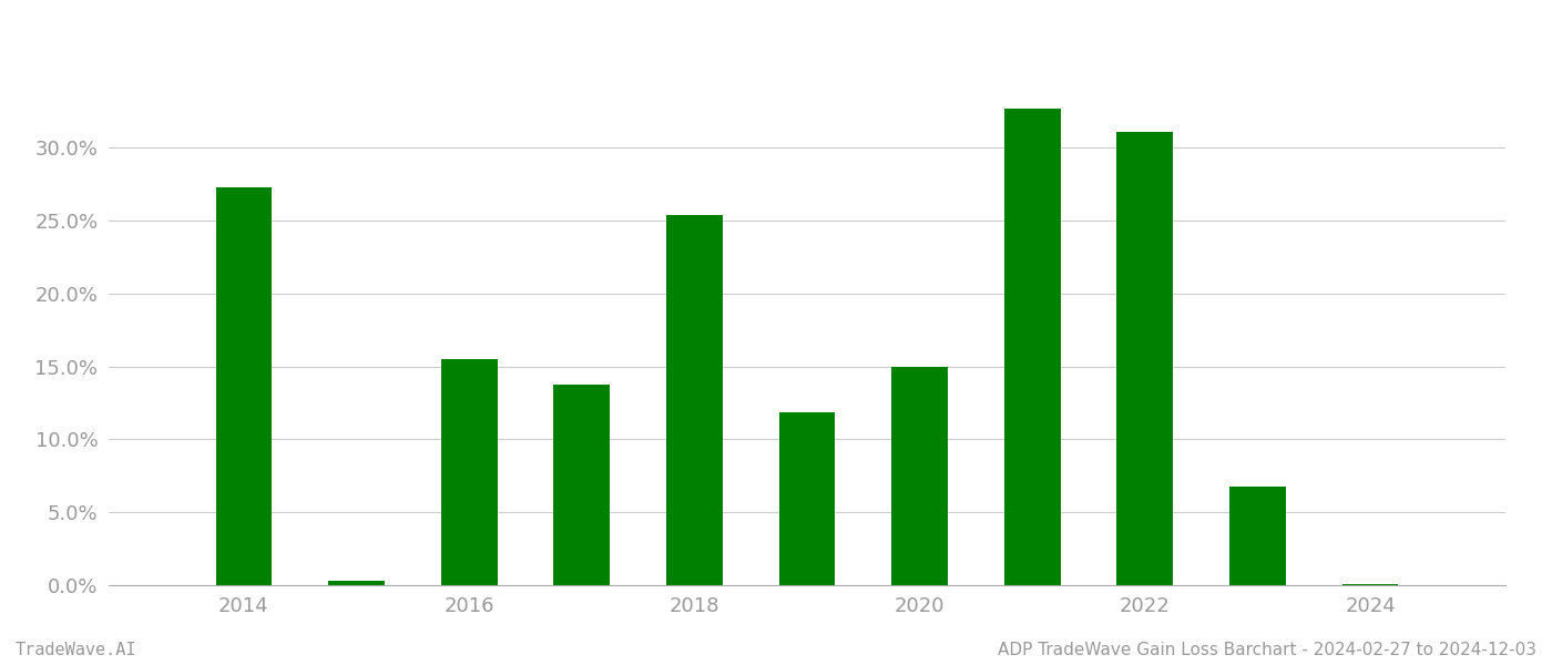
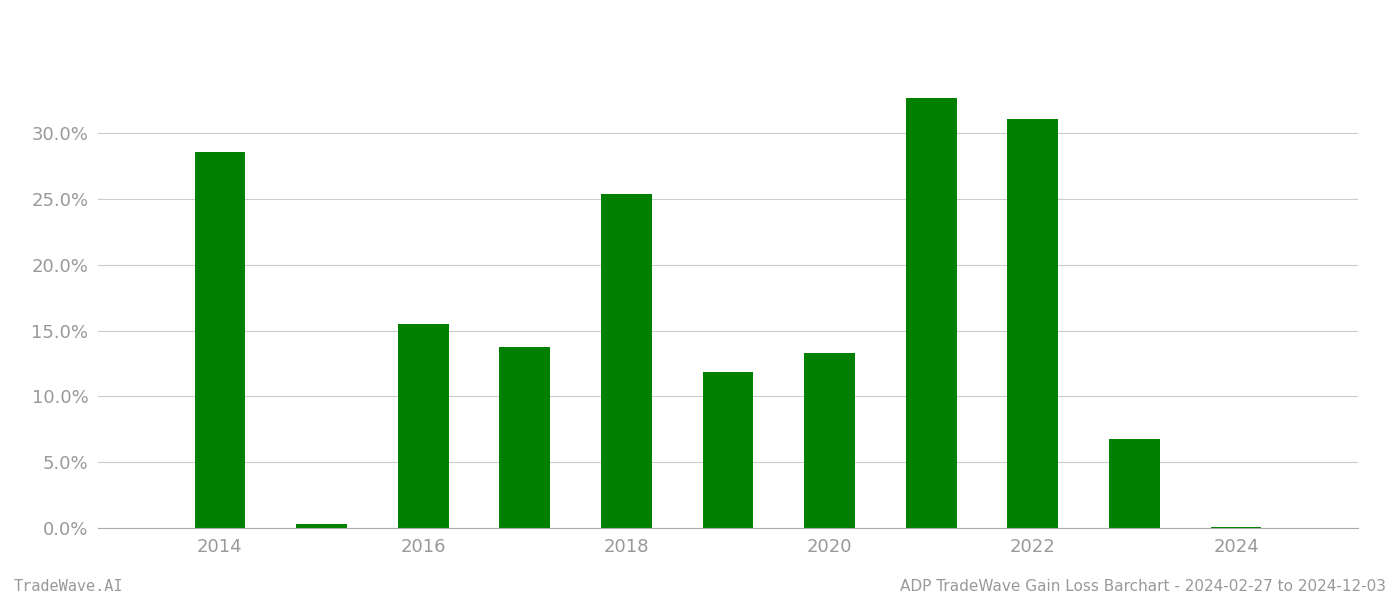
2014: 27.3% -> 28.6%
2020: 15.0% -> 13.3%
